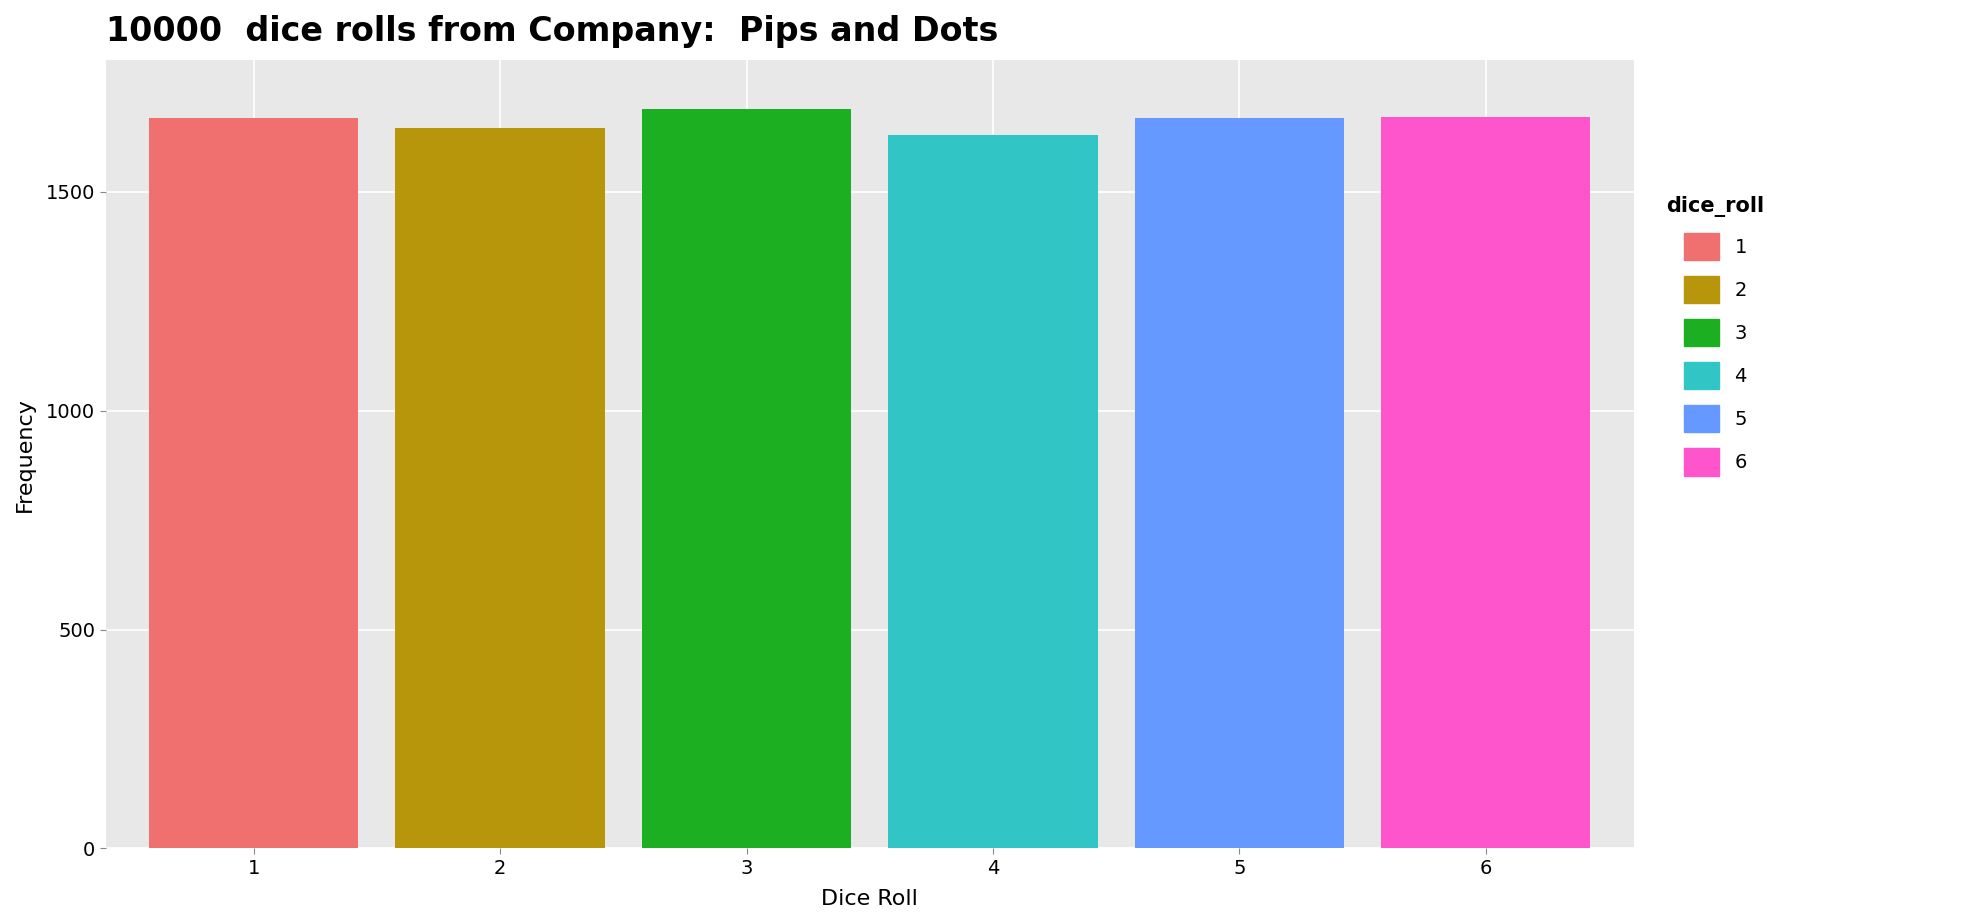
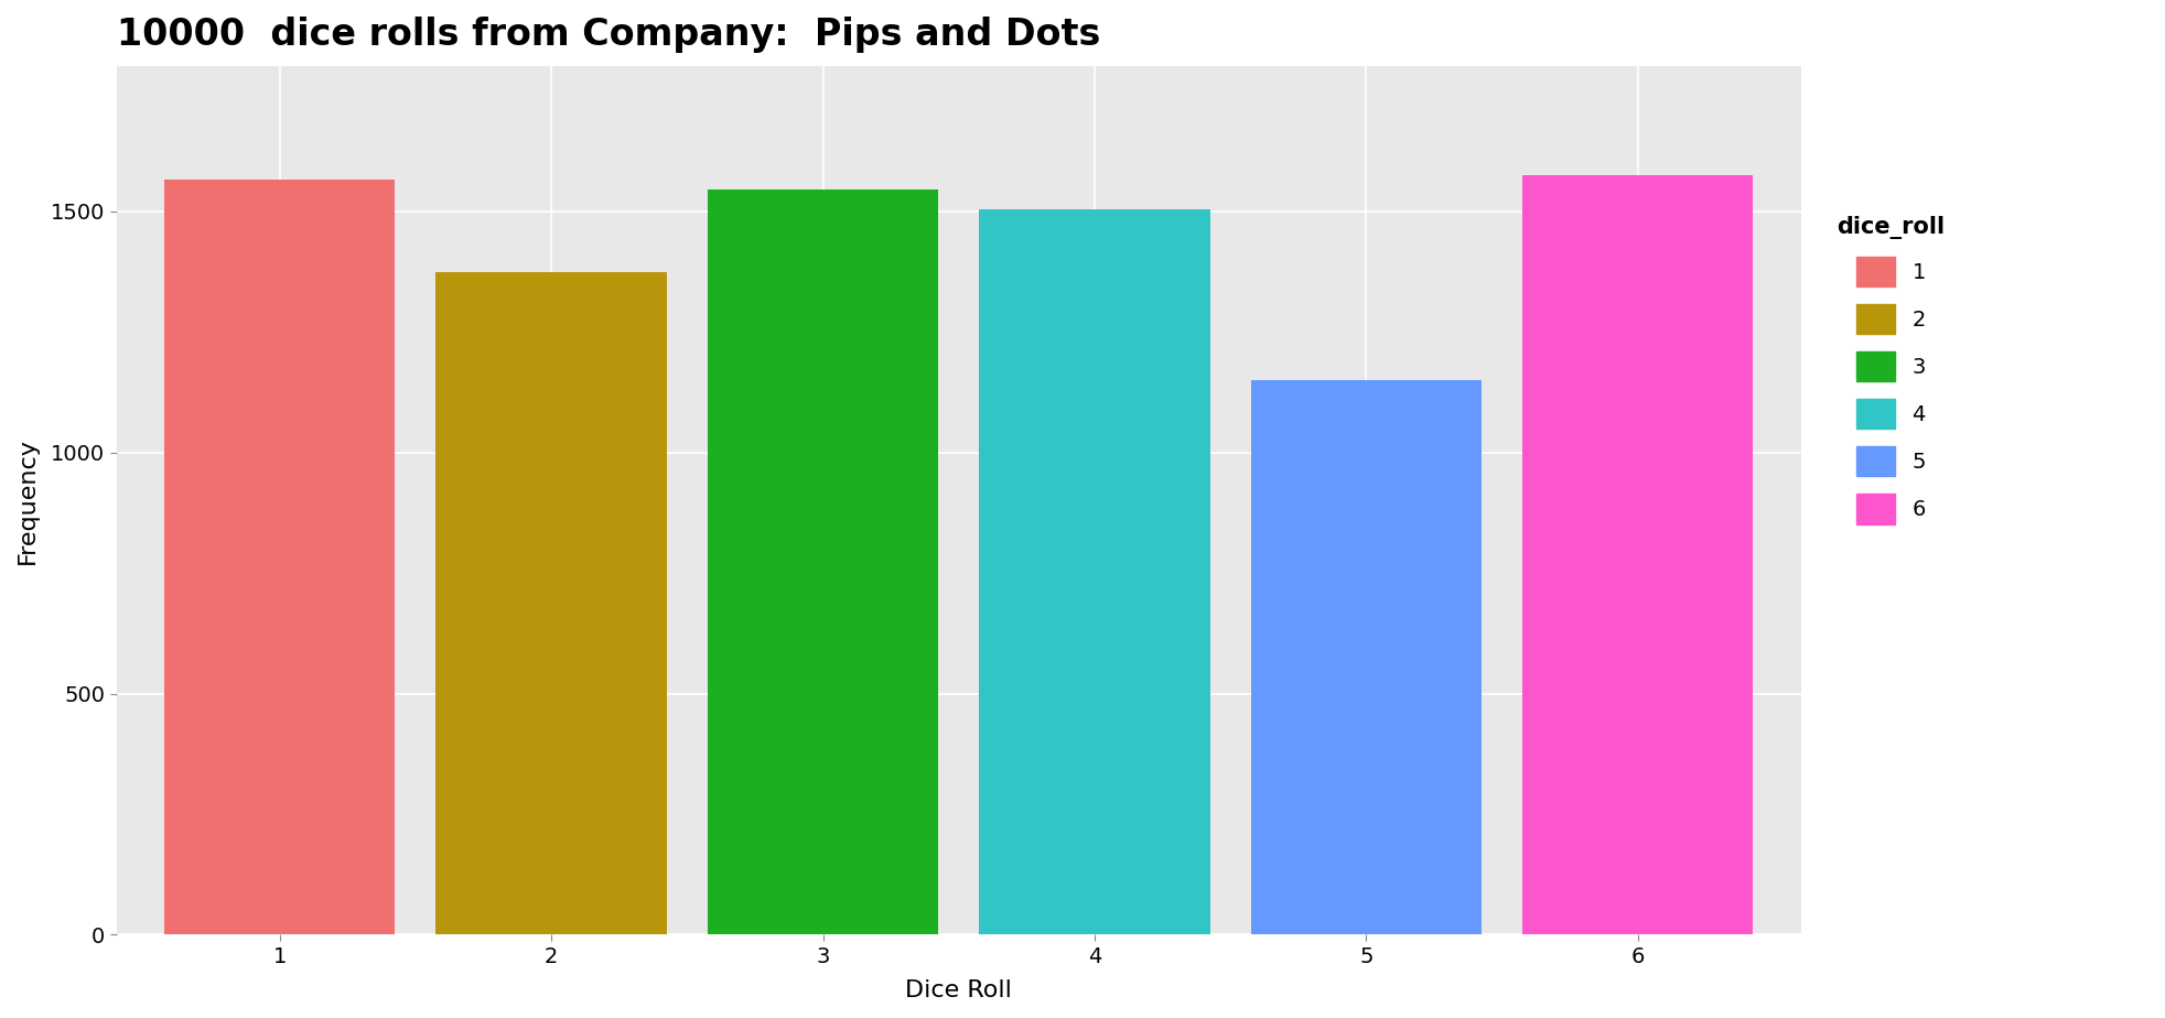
1: 1668 -> 1565
2: 1645 -> 1375
3: 1690 -> 1545
4: 1630 -> 1505
5: 1668 -> 1150
6: 1670 -> 1575
